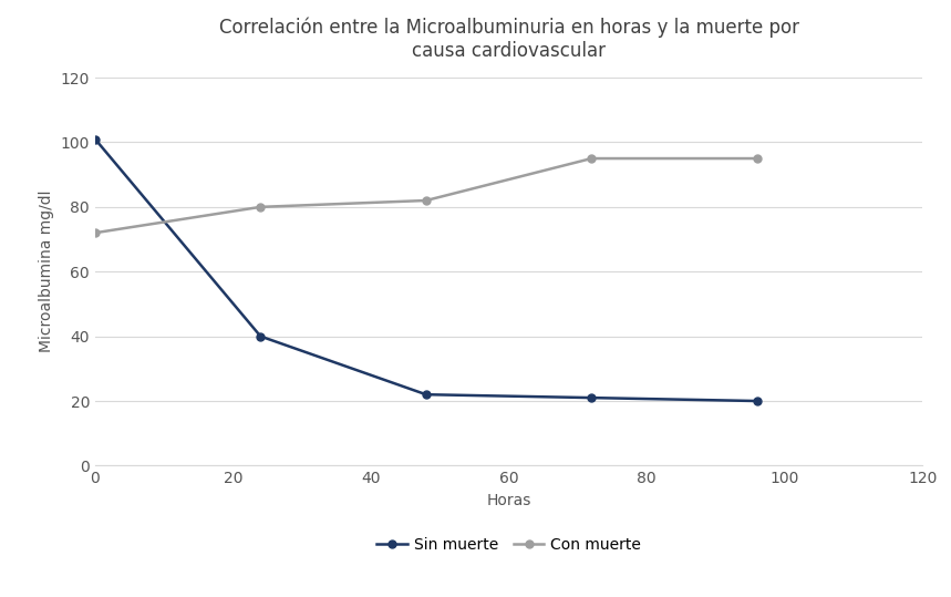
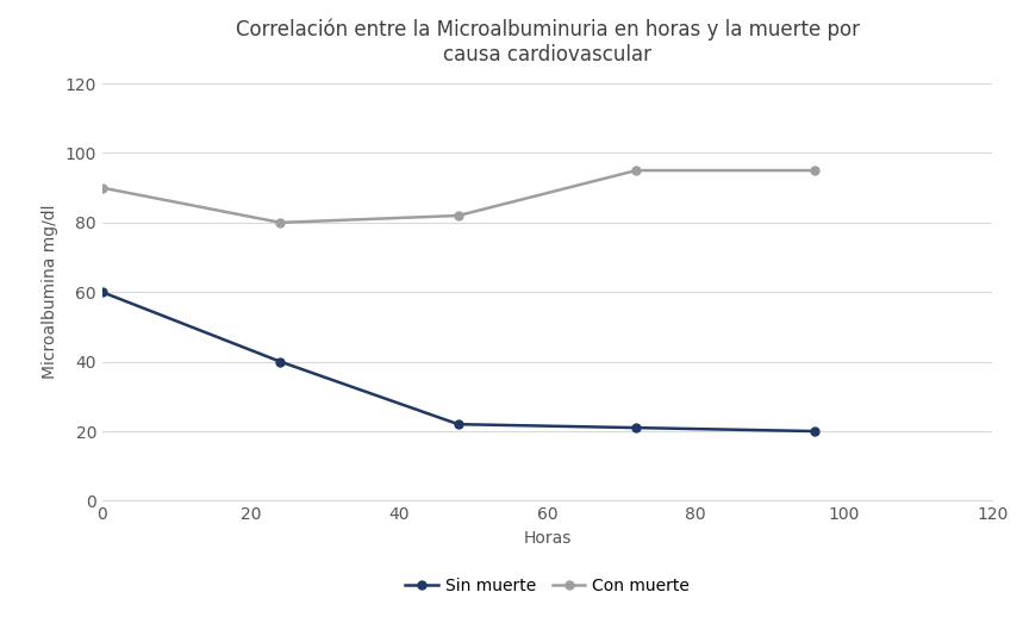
Sin muerte/0: 101 -> 60
Con muerte/0: 72 -> 90
